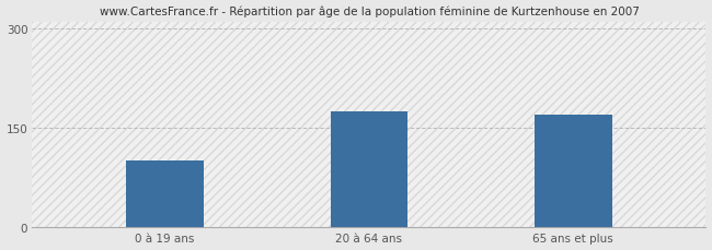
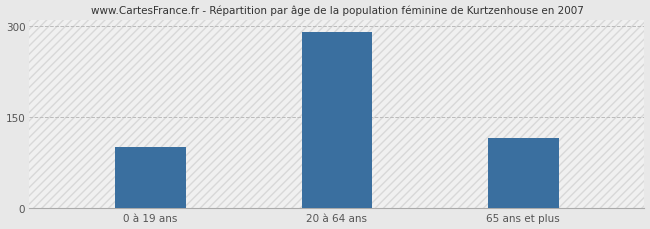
20 à 64 ans: 174 -> 290
65 ans et plus: 170 -> 115
